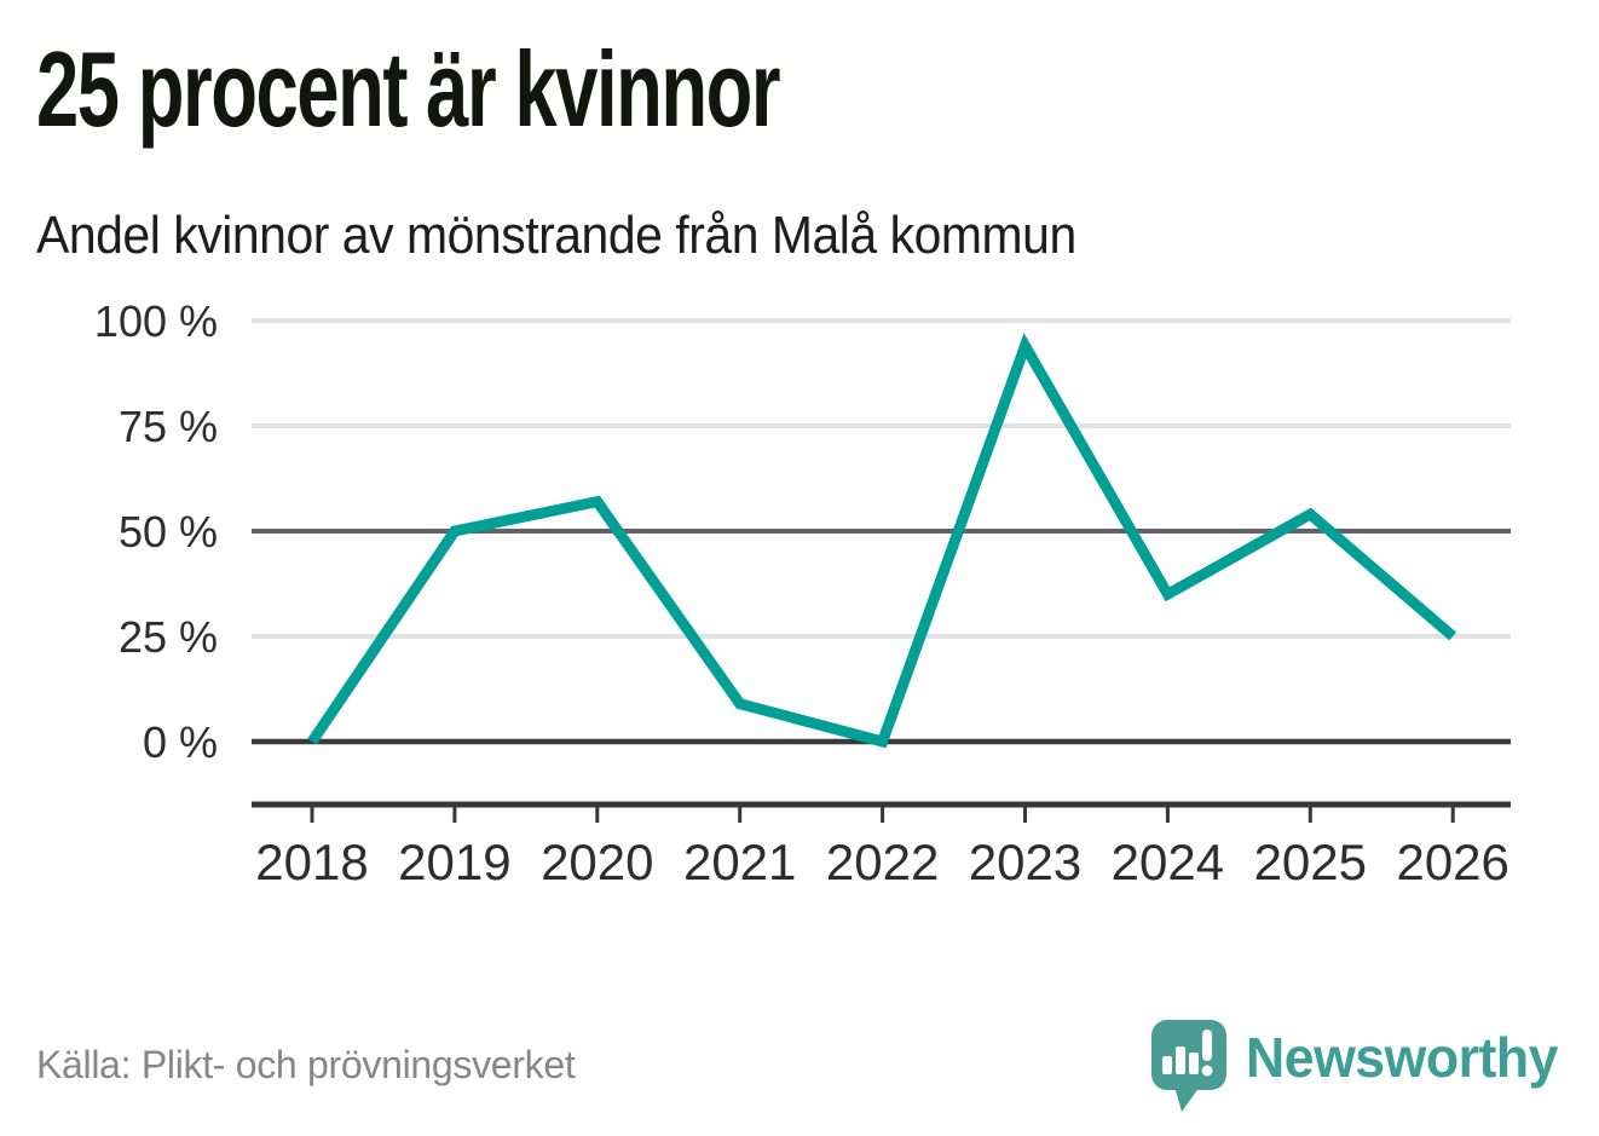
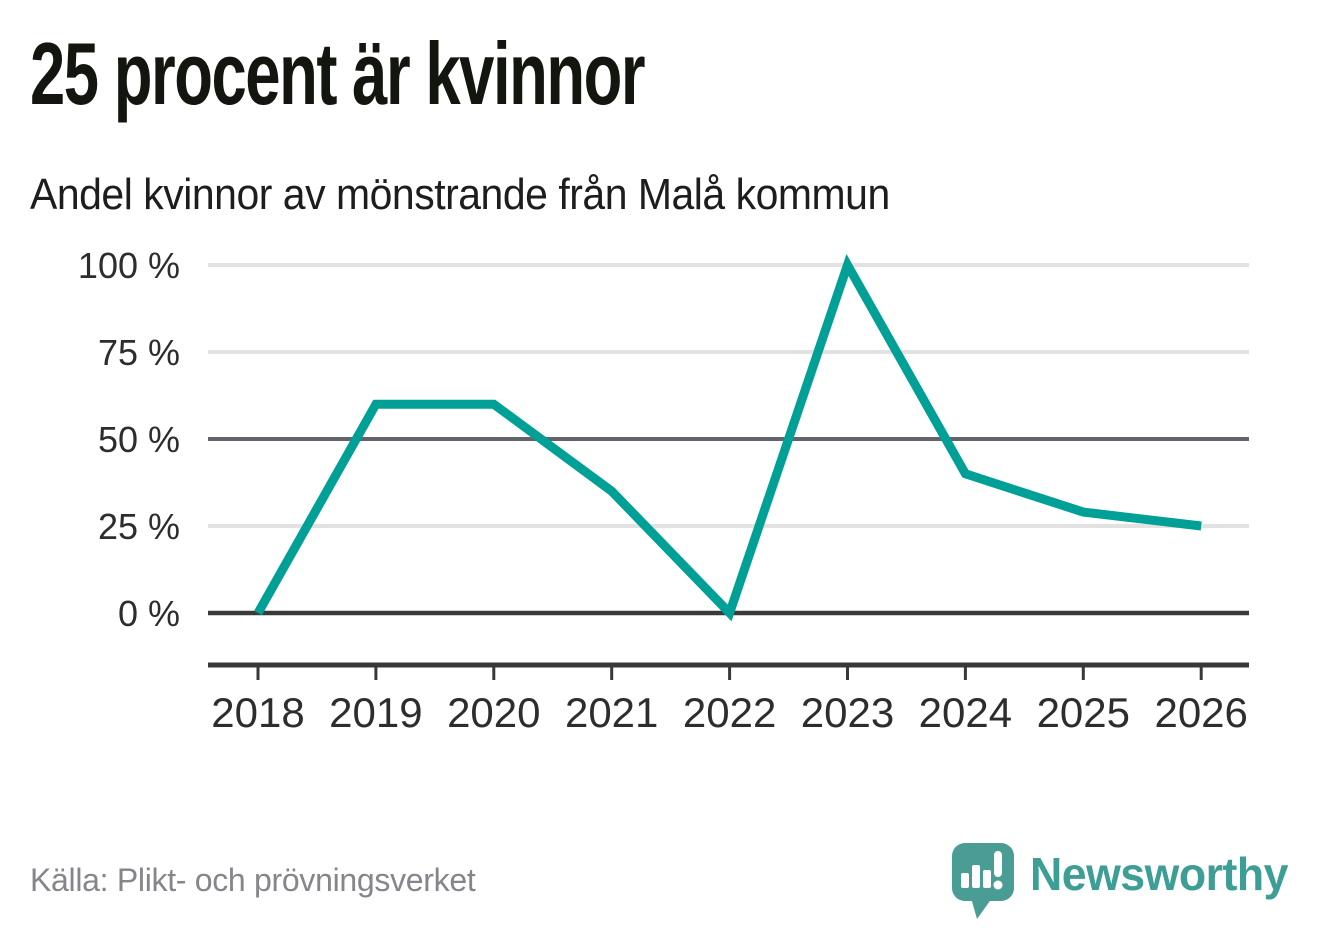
2019: 50% -> 60%
2020: 57% -> 60%
2021: 9% -> 35%
2023: 94% -> 100%
2024: 35% -> 40%
2025: 54% -> 29%
